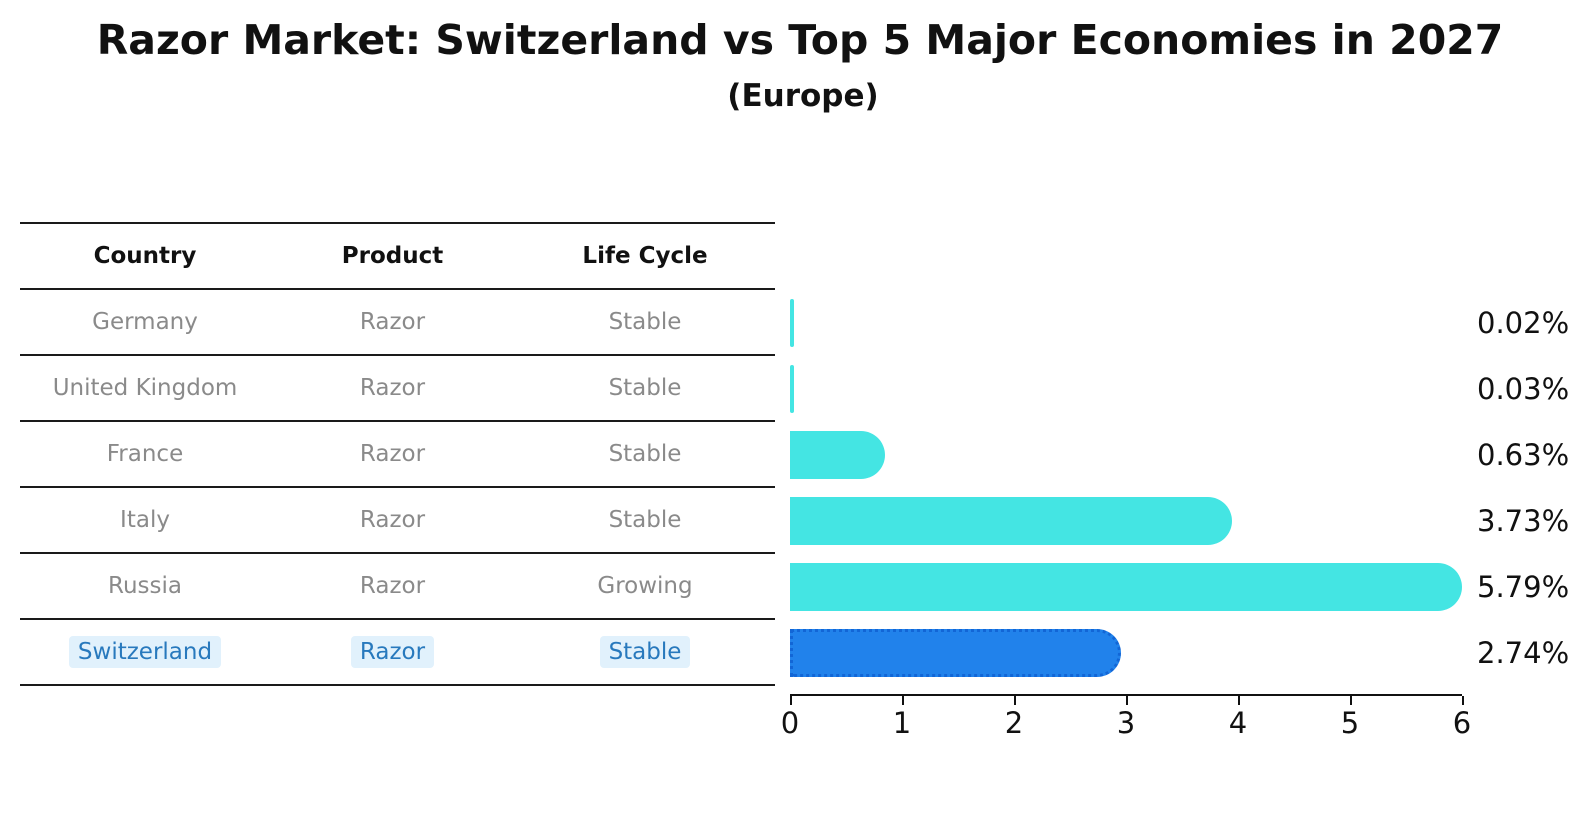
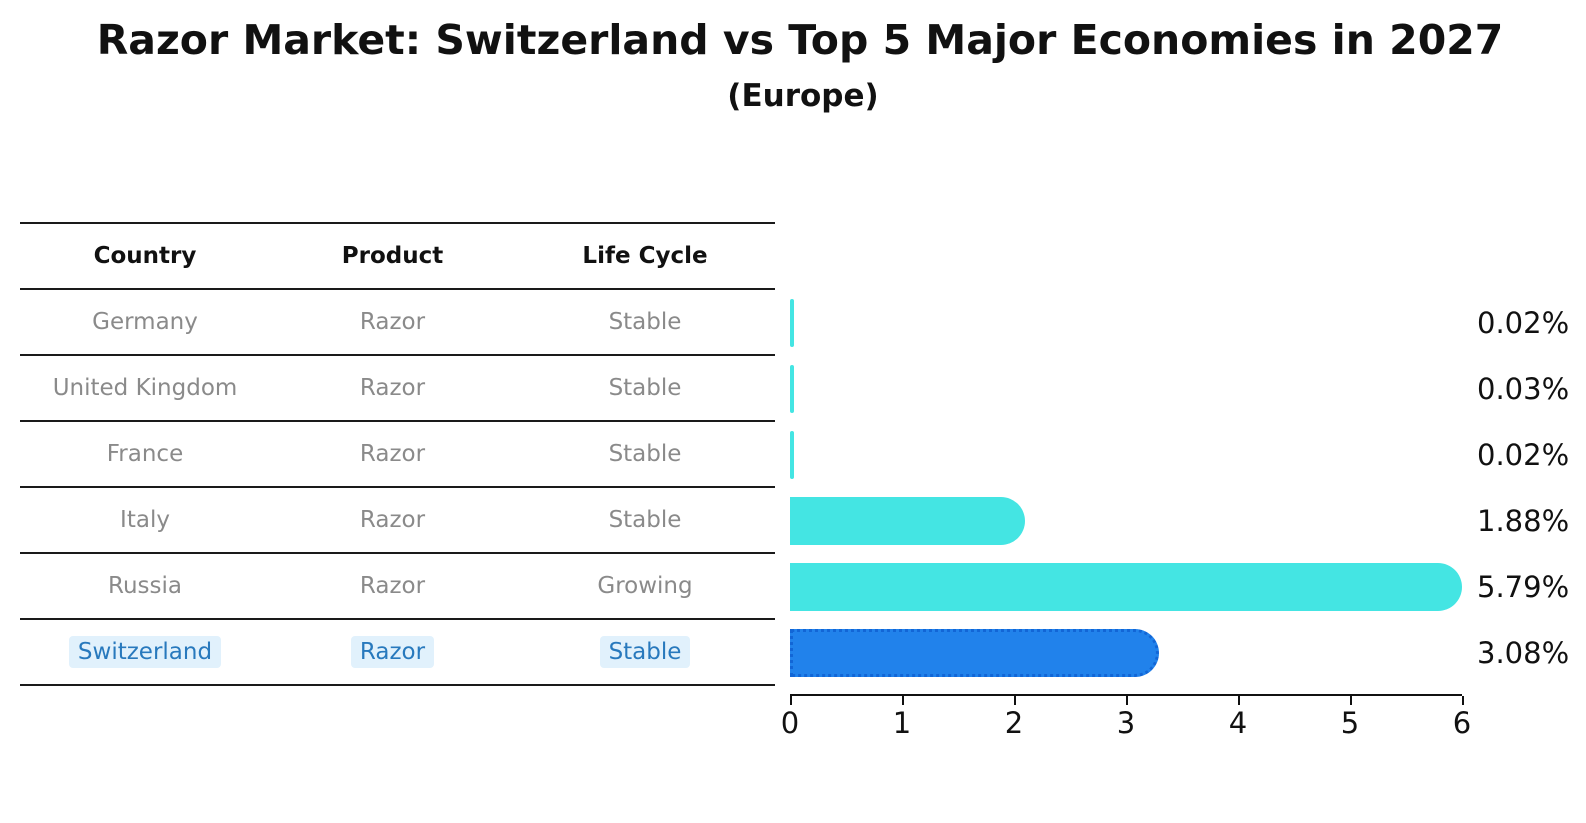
France: 0.63% -> 0.02%
Italy: 3.73% -> 1.88%
Switzerland: 2.74% -> 3.08%
